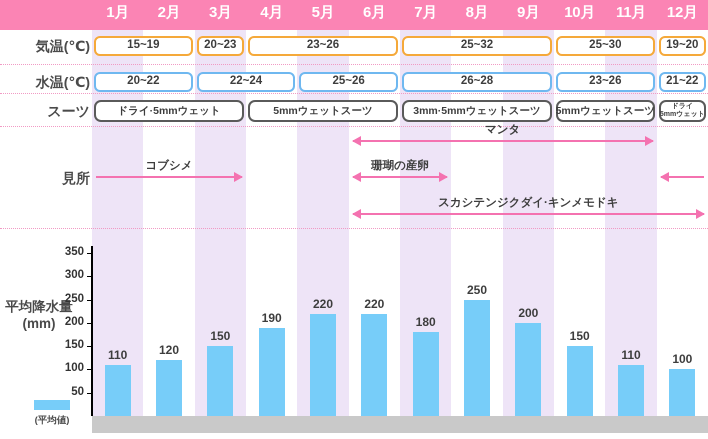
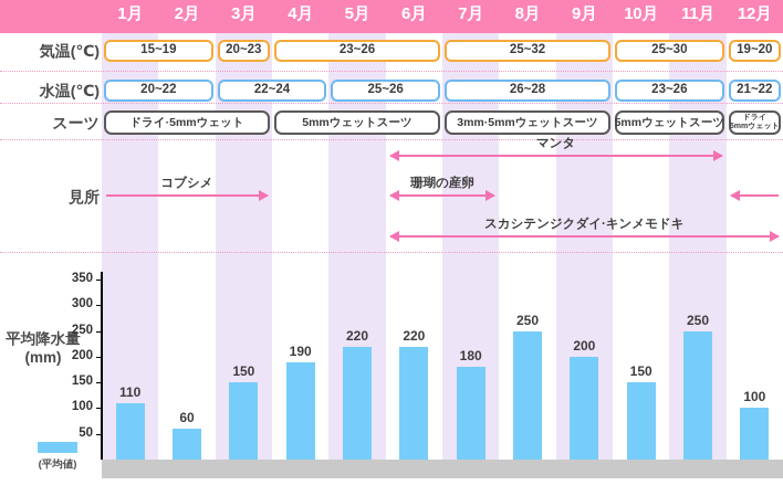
2月: 120 -> 60
11月: 110 -> 250
